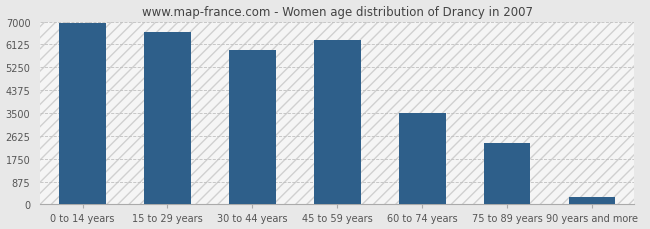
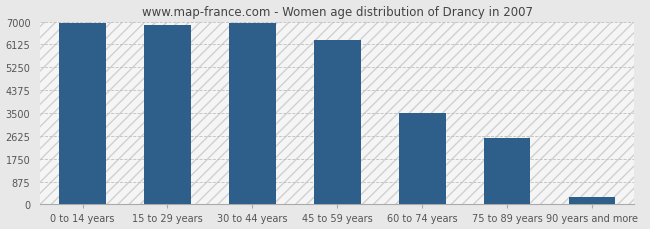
15 to 29 years: 6600 -> 6870
30 to 44 years: 5900 -> 6950
75 to 89 years: 2350 -> 2560
